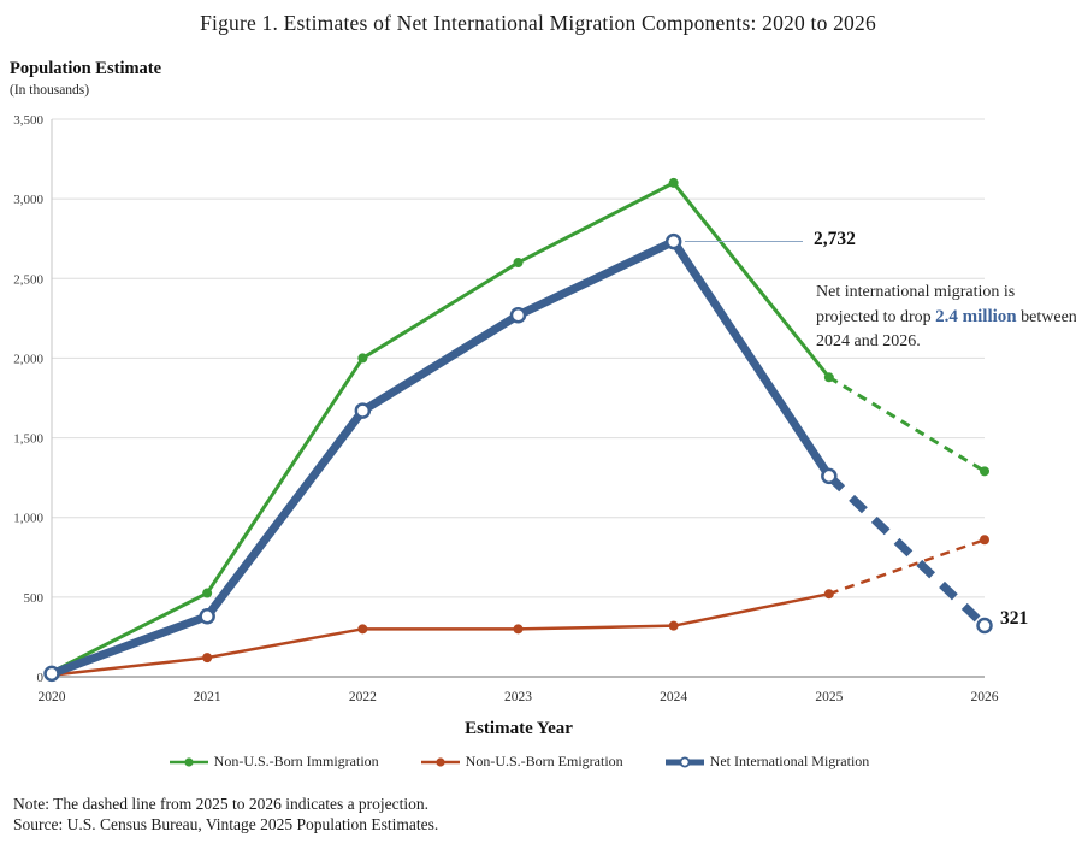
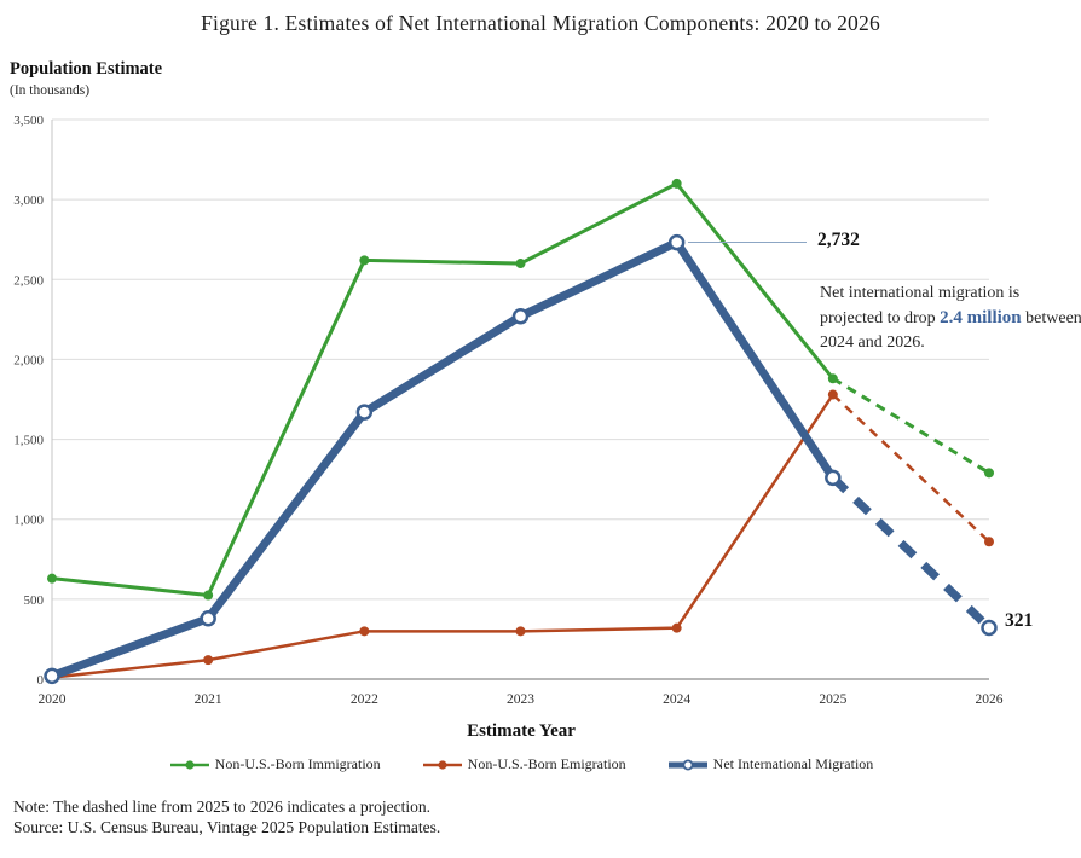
Non-U.S.-Born Immigration/2020: 30 -> 630
Non-U.S.-Born Immigration/2022: 2000 -> 2620
Non-U.S.-Born Emigration/2025: 520 -> 1780
